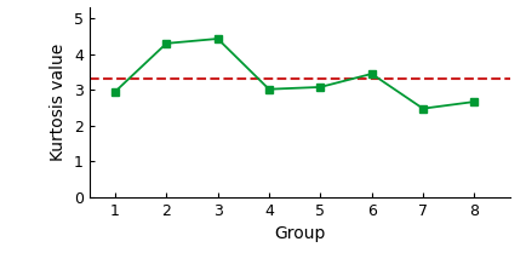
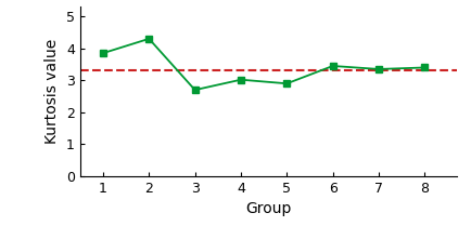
1: 2.95 -> 3.85
3: 4.43 -> 2.70
5: 3.08 -> 2.90
7: 2.48 -> 3.35
8: 2.67 -> 3.40
